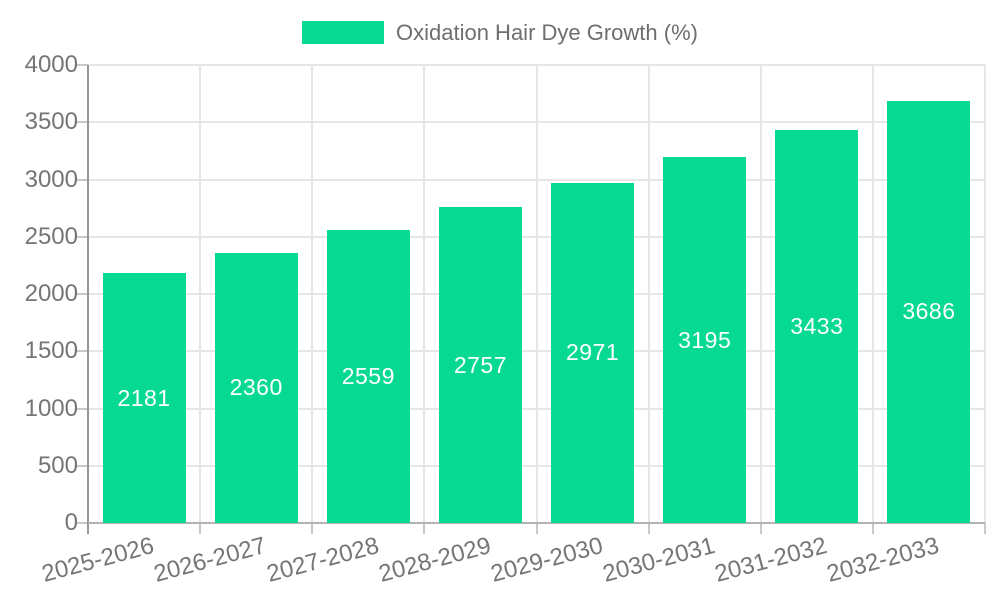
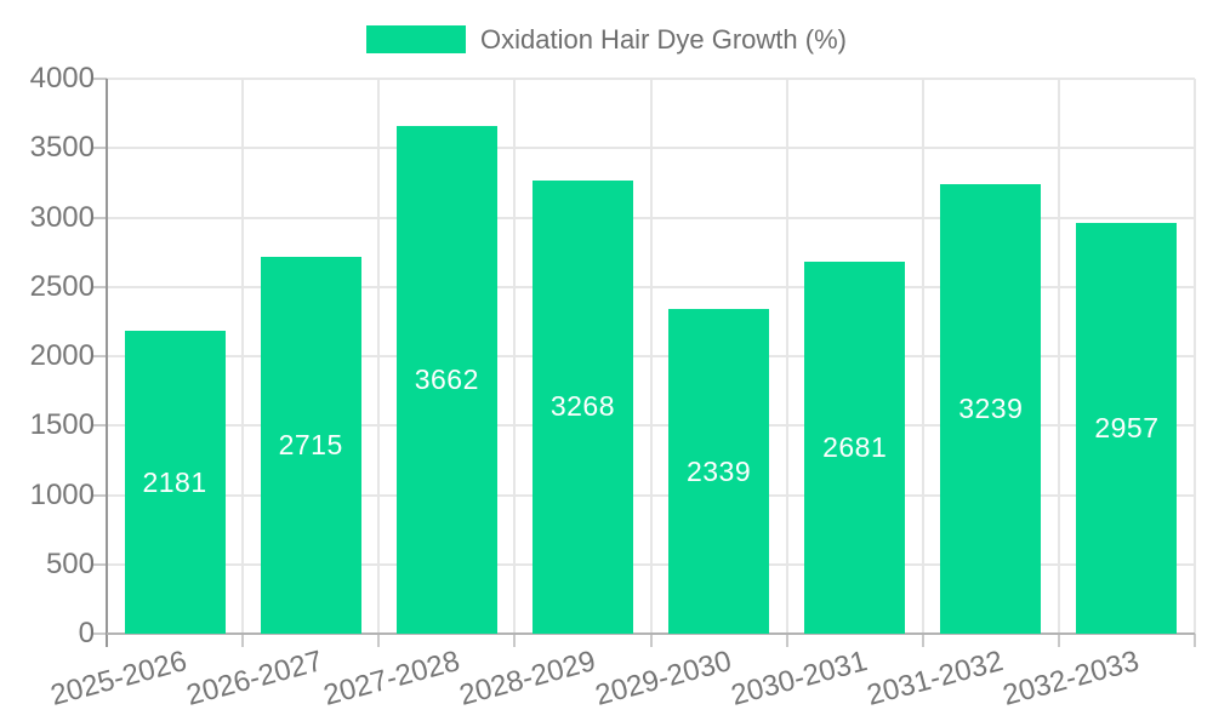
2026-2027: 2360 -> 2715
2027-2028: 2559 -> 3662
2028-2029: 2757 -> 3268
2029-2030: 2971 -> 2339
2030-2031: 3195 -> 2681
2031-2032: 3433 -> 3239
2032-2033: 3686 -> 2957
